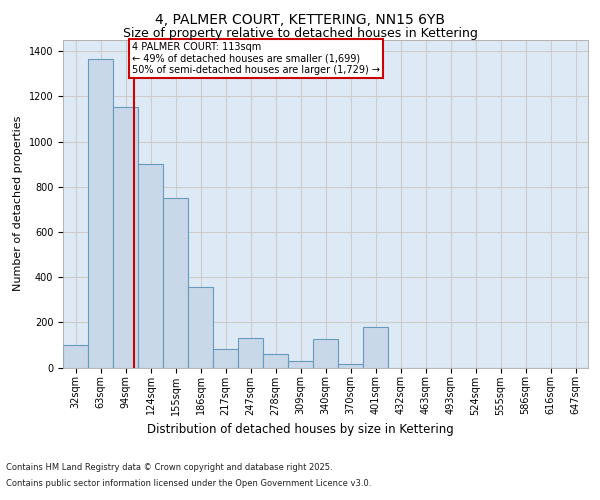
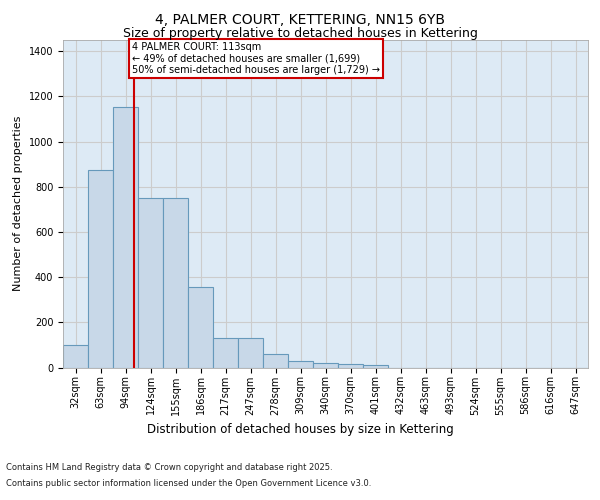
63sqm: 1365 -> 875
124sqm: 900 -> 750
217sqm: 80 -> 130
340sqm: 125 -> 20
401sqm: 180 -> 10
